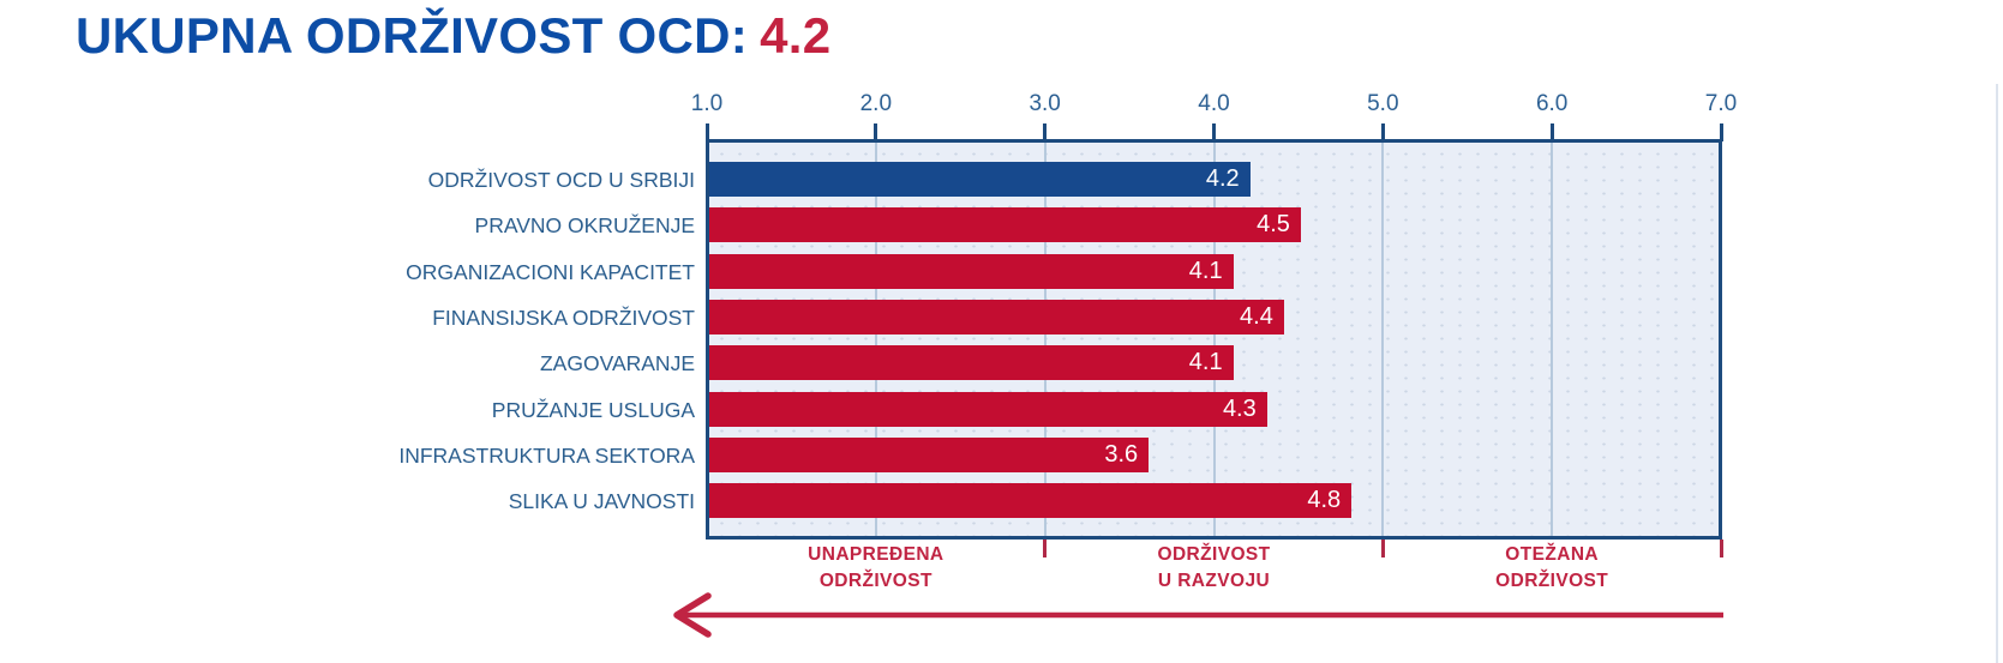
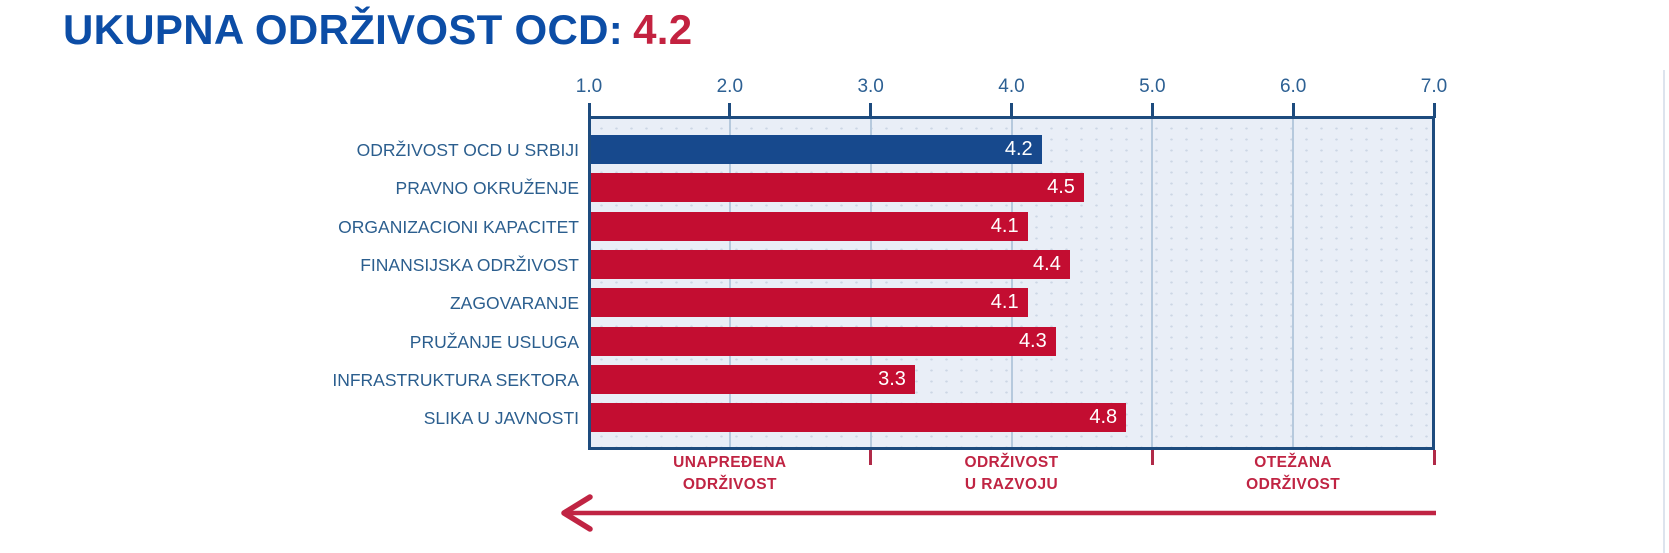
INFRASTRUKTURA SEKTORA: 3.6 -> 3.3
